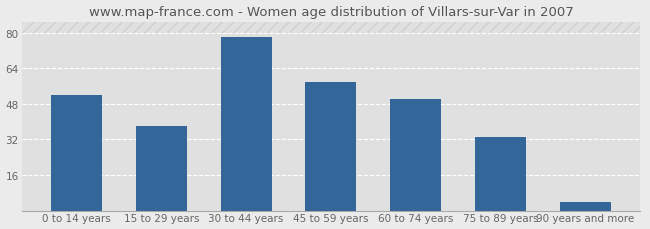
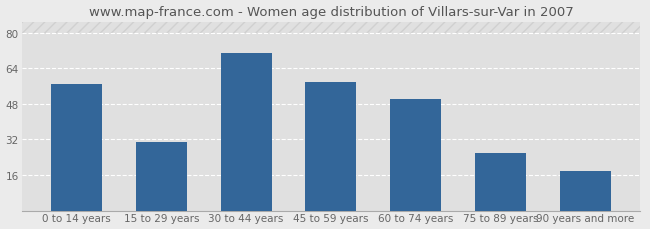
0 to 14 years: 52 -> 57
15 to 29 years: 38 -> 31
30 to 44 years: 78 -> 71
75 to 89 years: 33 -> 26
90 years and more: 4 -> 18
